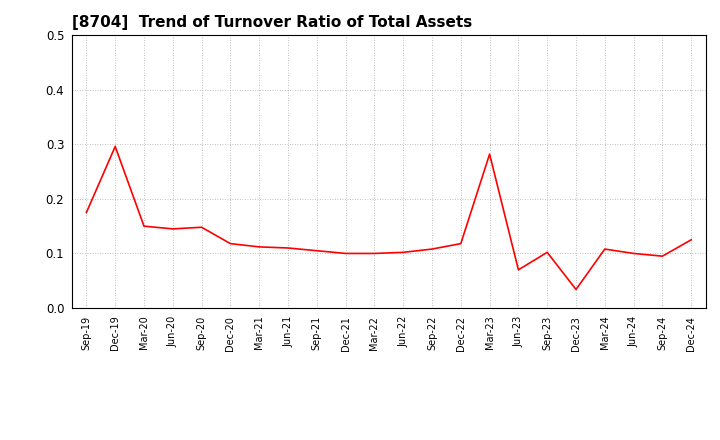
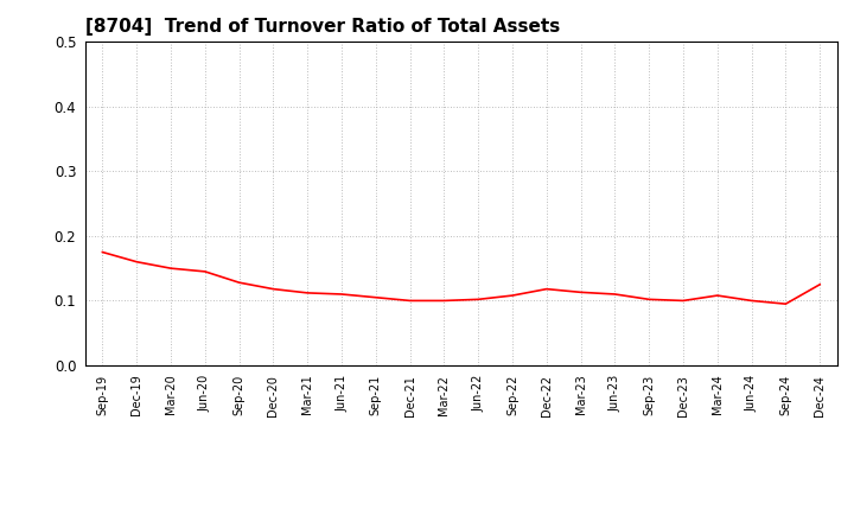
Dec-19: 0.296 -> 0.160
Sep-20: 0.148 -> 0.128
Mar-23: 0.282 -> 0.113
Jun-23: 0.070 -> 0.110
Dec-23: 0.034 -> 0.100
